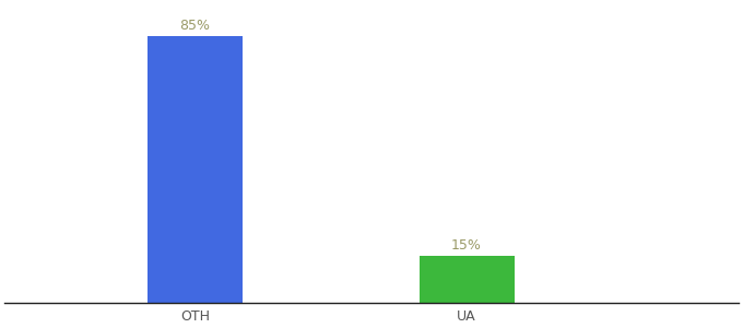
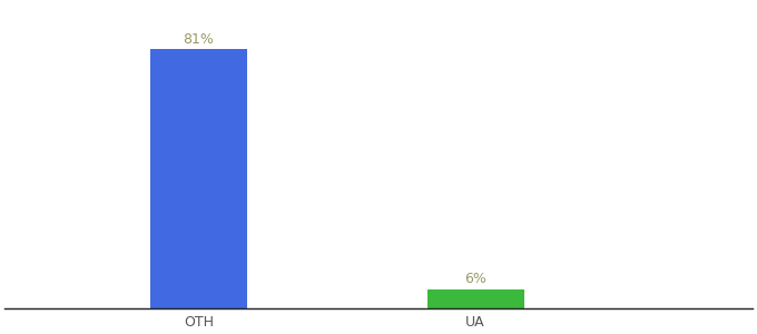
OTH: 85% -> 81%
UA: 15% -> 6%
